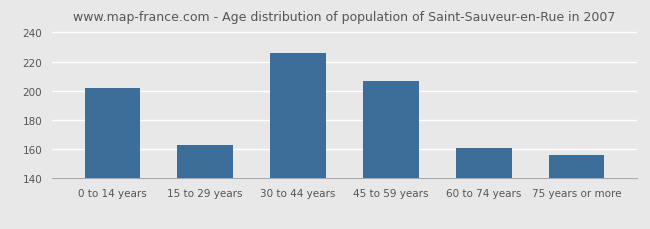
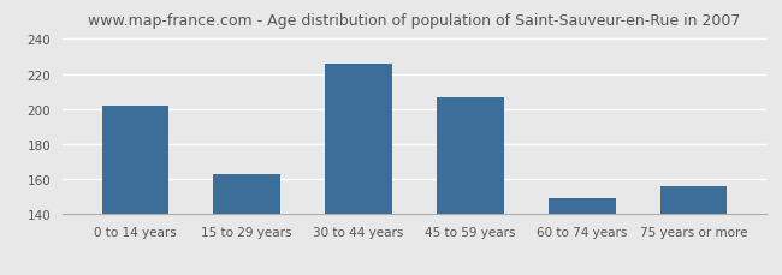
60 to 74 years: 161 -> 149
